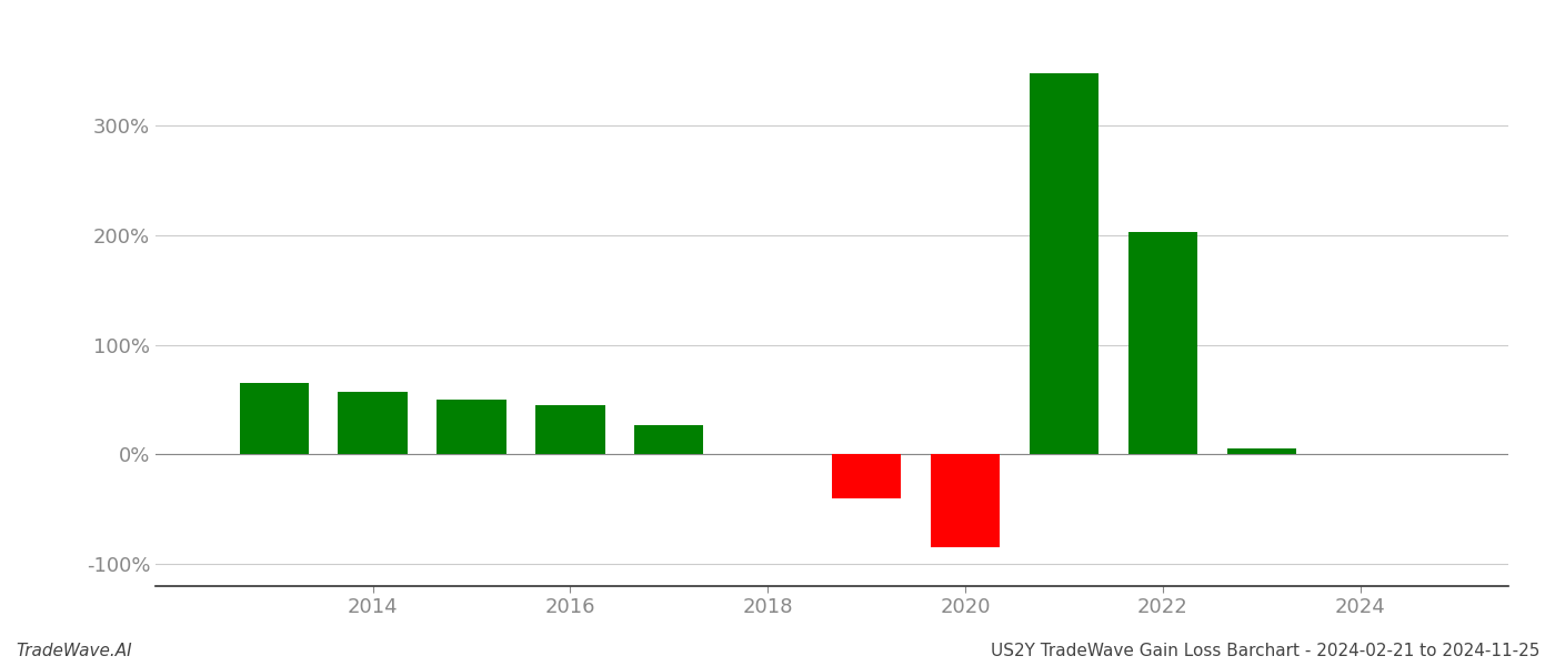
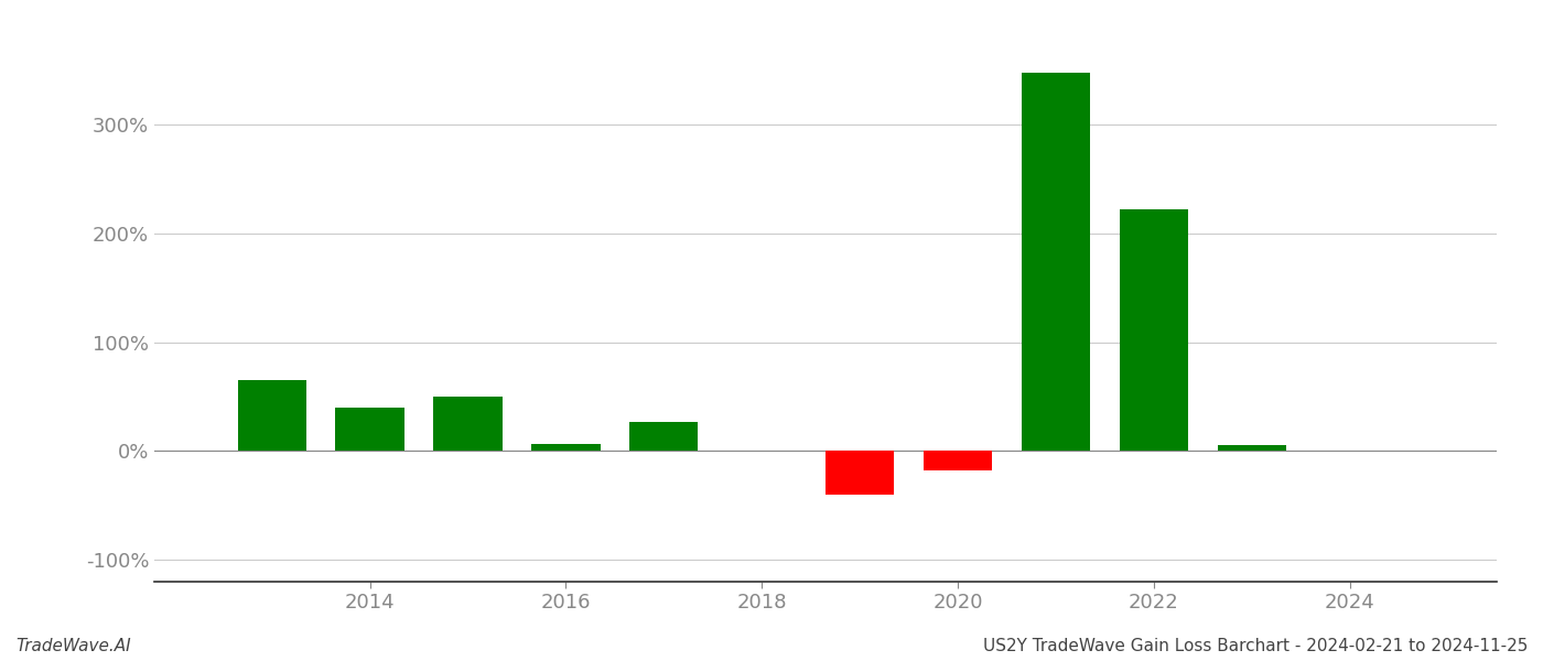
2014: 57% -> 40%
2016: 45% -> 6%
2020: -85% -> -18%
2022: 203% -> 222%
